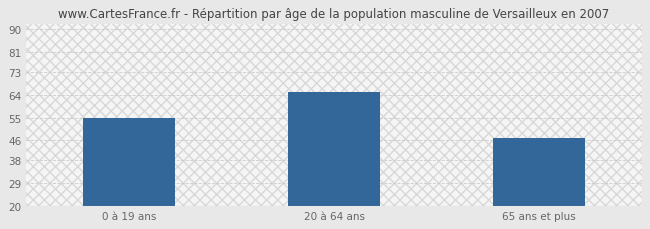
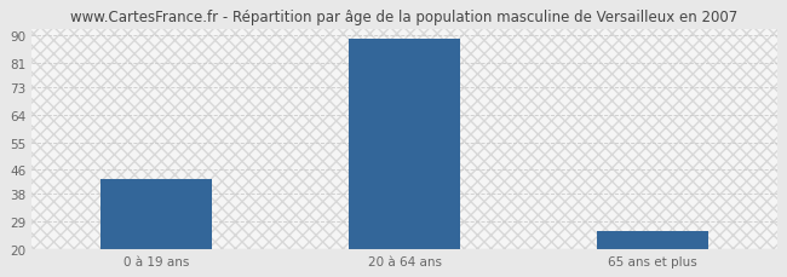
0 à 19 ans: 55 -> 43
20 à 64 ans: 65 -> 89
65 ans et plus: 47 -> 26
